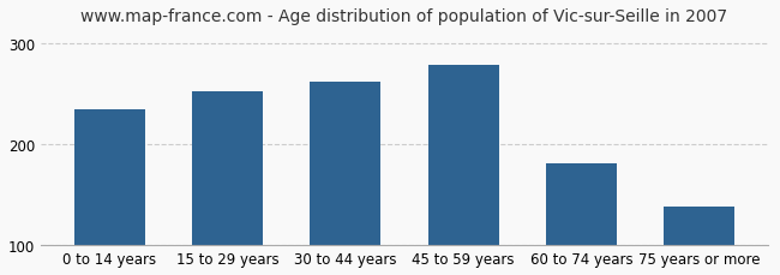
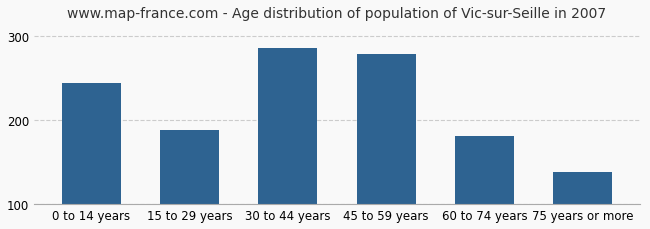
0 to 14 years: 235 -> 244
15 to 29 years: 253 -> 188
30 to 44 years: 262 -> 286
